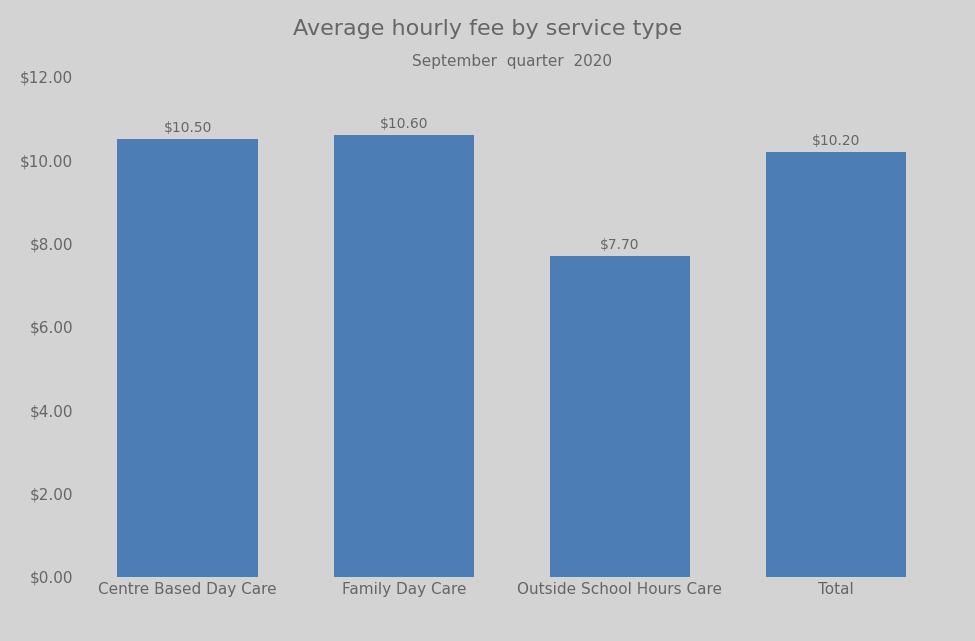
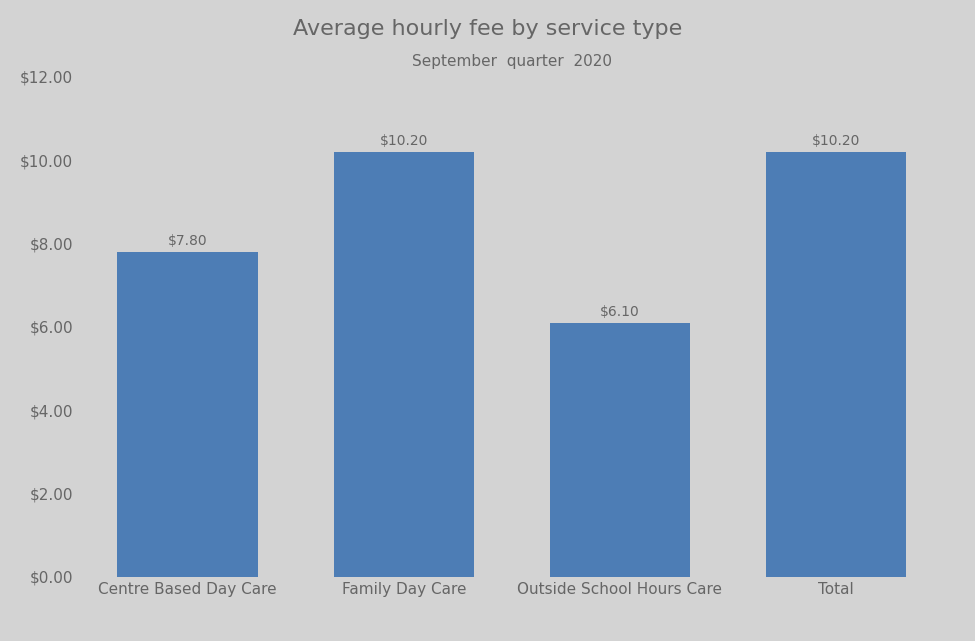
Centre Based Day Care: $10.50 -> $7.80
Family Day Care: $10.60 -> $10.20
Outside School Hours Care: $7.70 -> $6.10
